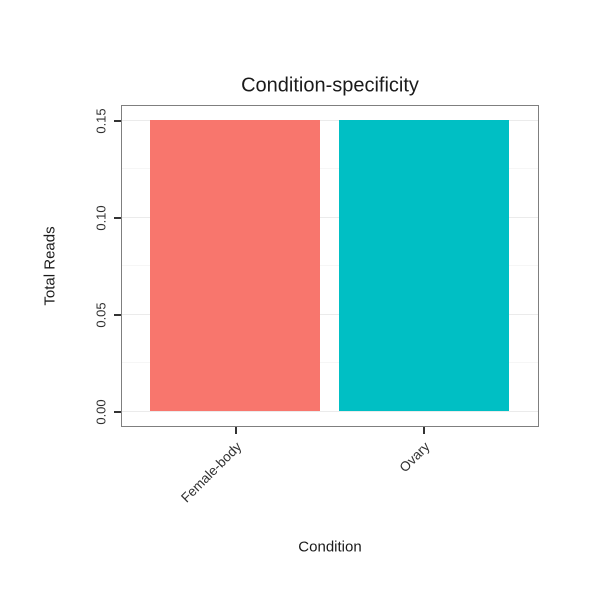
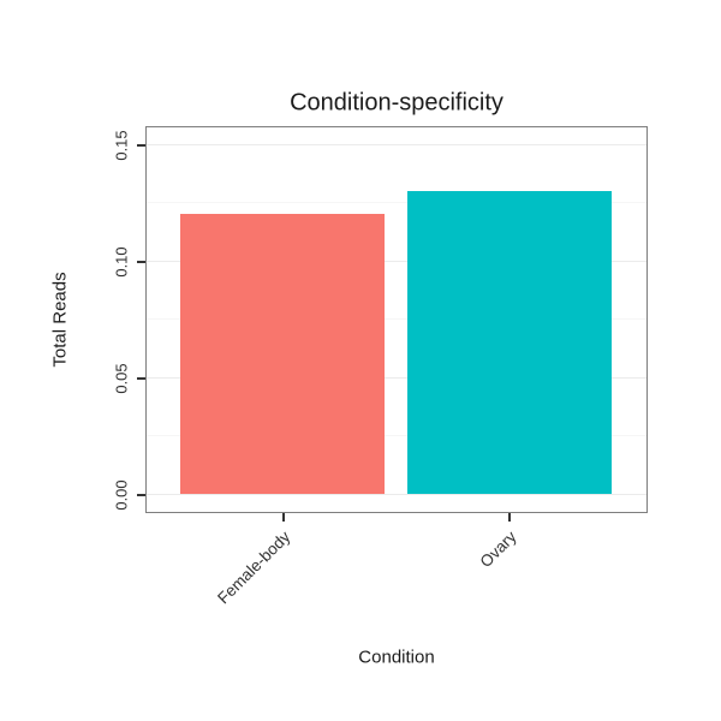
Female-body: 0.15 -> 0.12
Ovary: 0.15 -> 0.13
